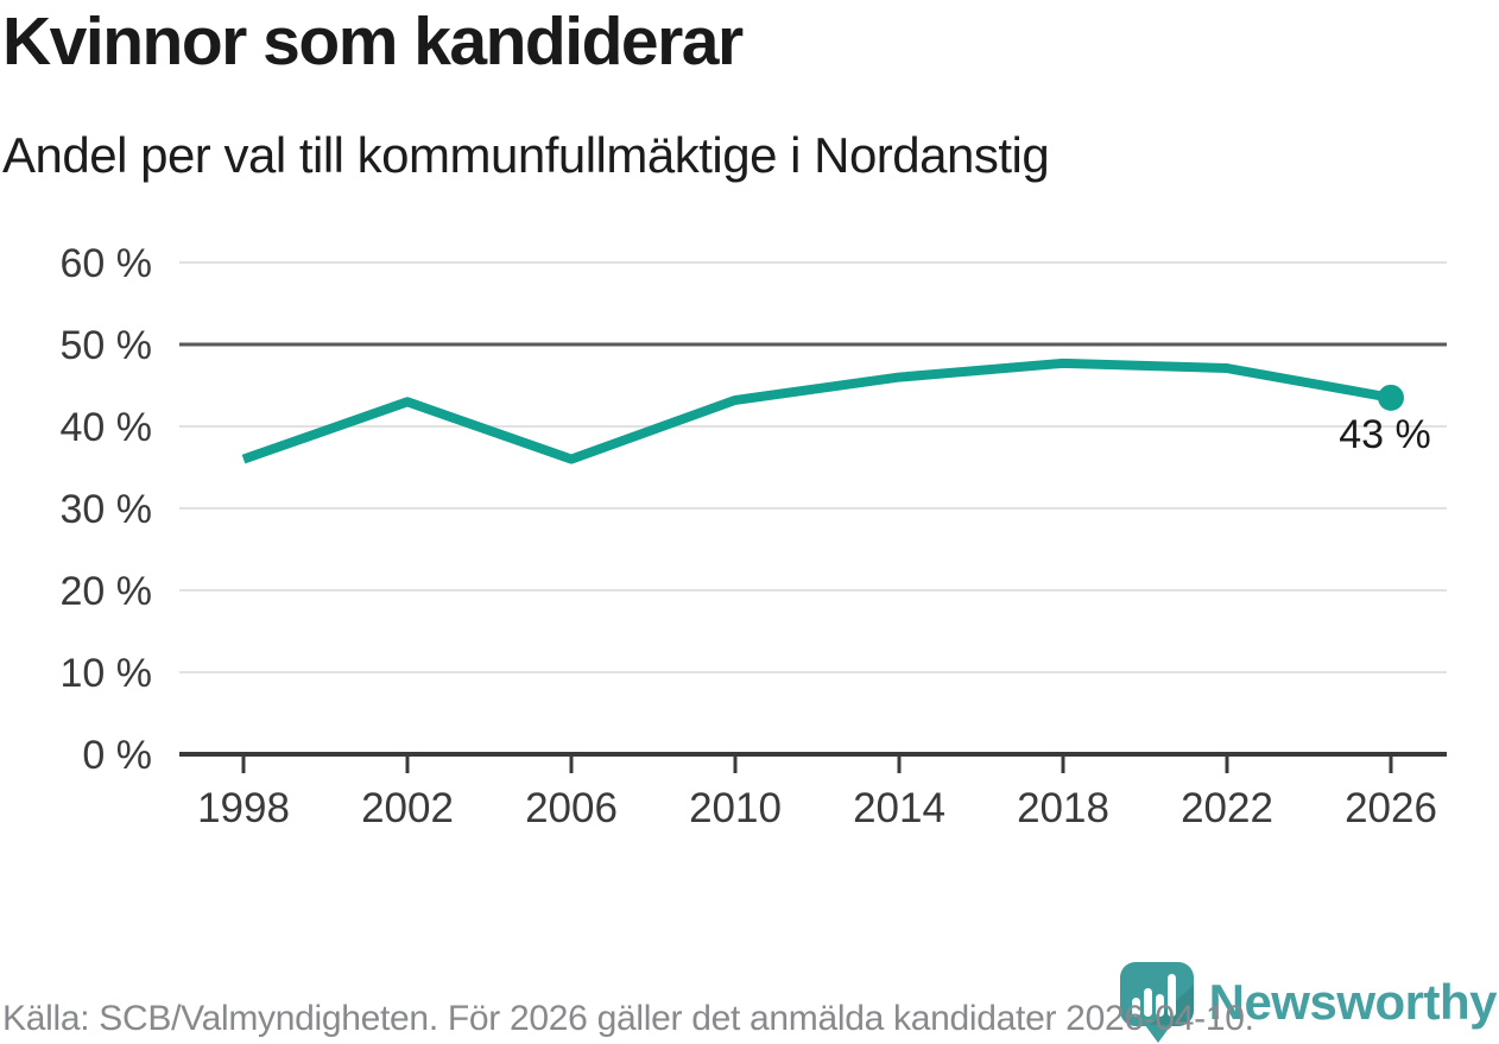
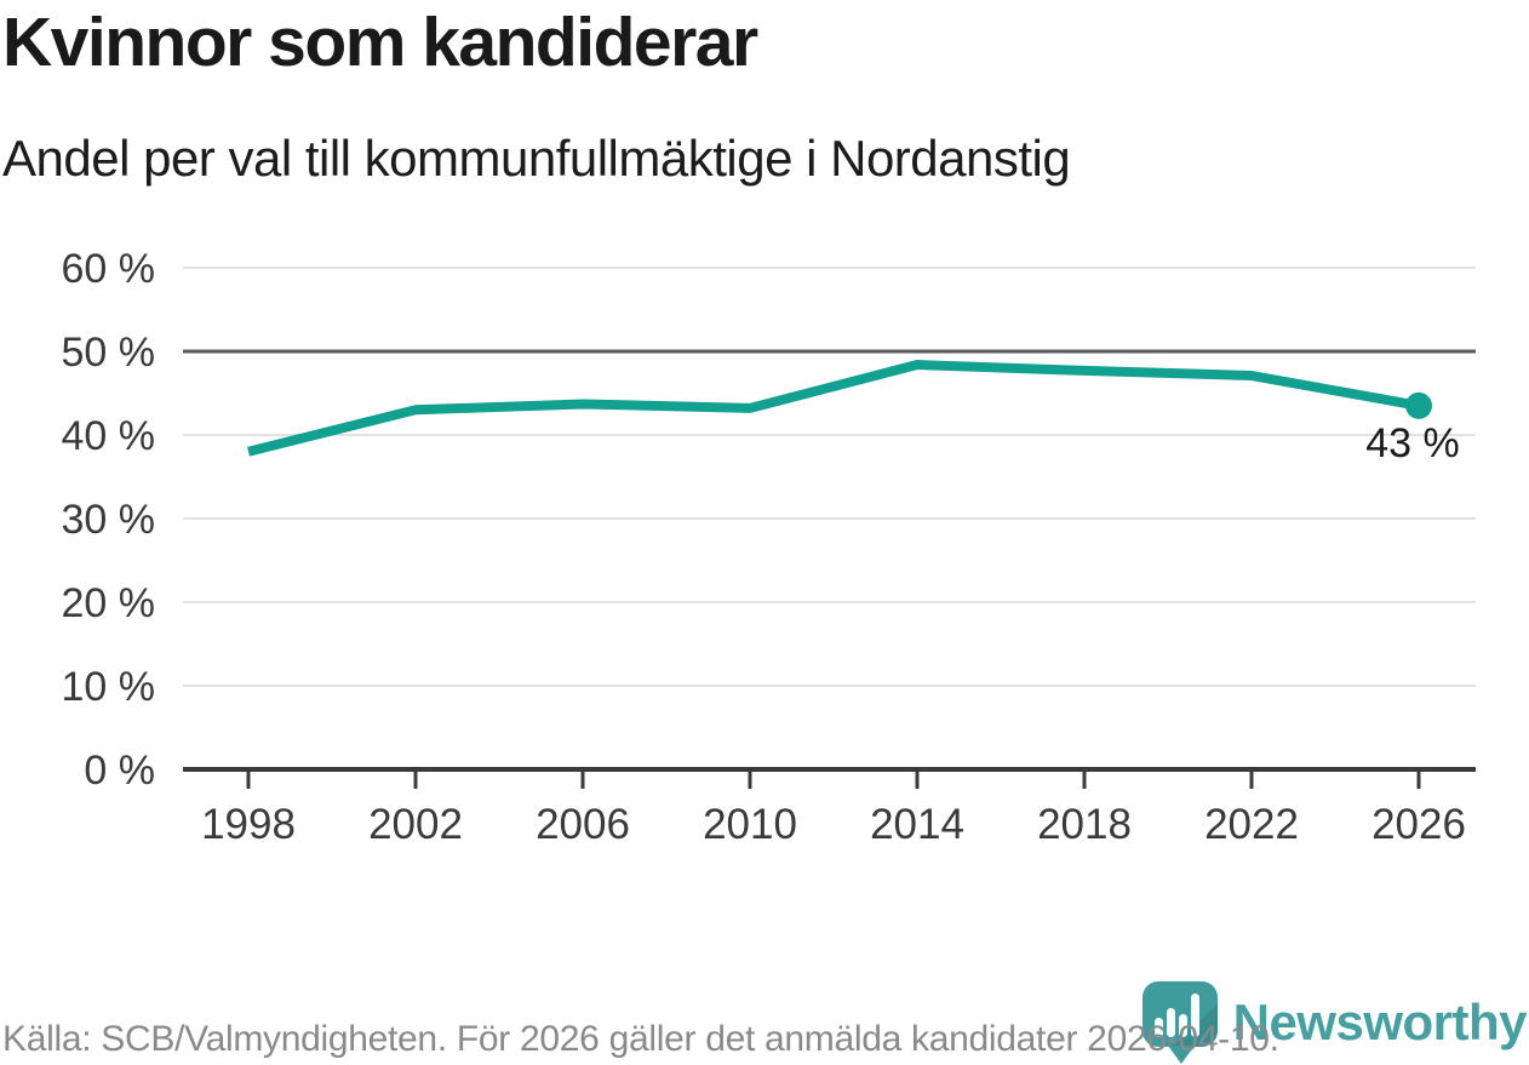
1998: 36% -> 38%
2006: 36% -> 44%
2014: 46% -> 48%
